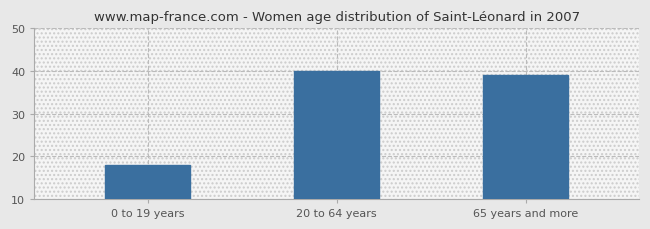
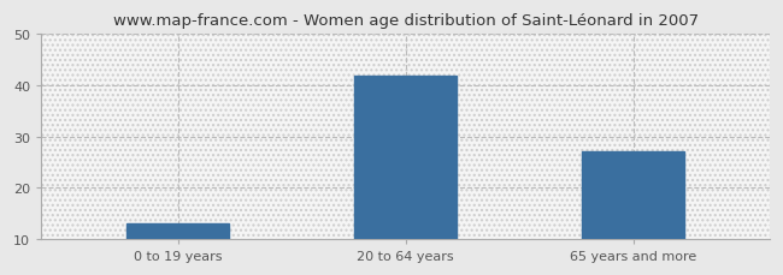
0 to 19 years: 18 -> 13
20 to 64 years: 40 -> 42
65 years and more: 39 -> 27
